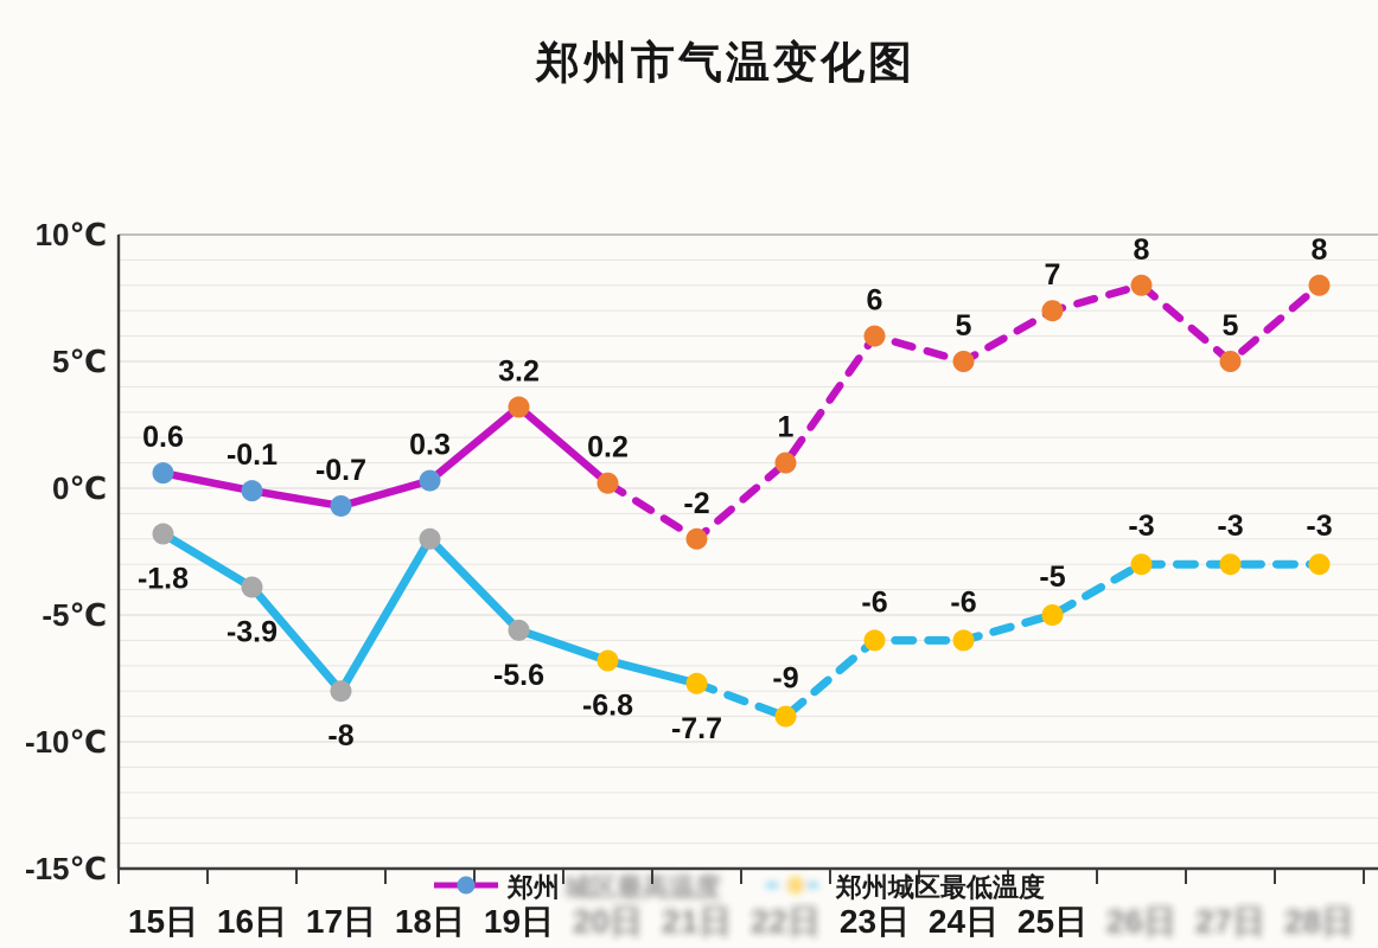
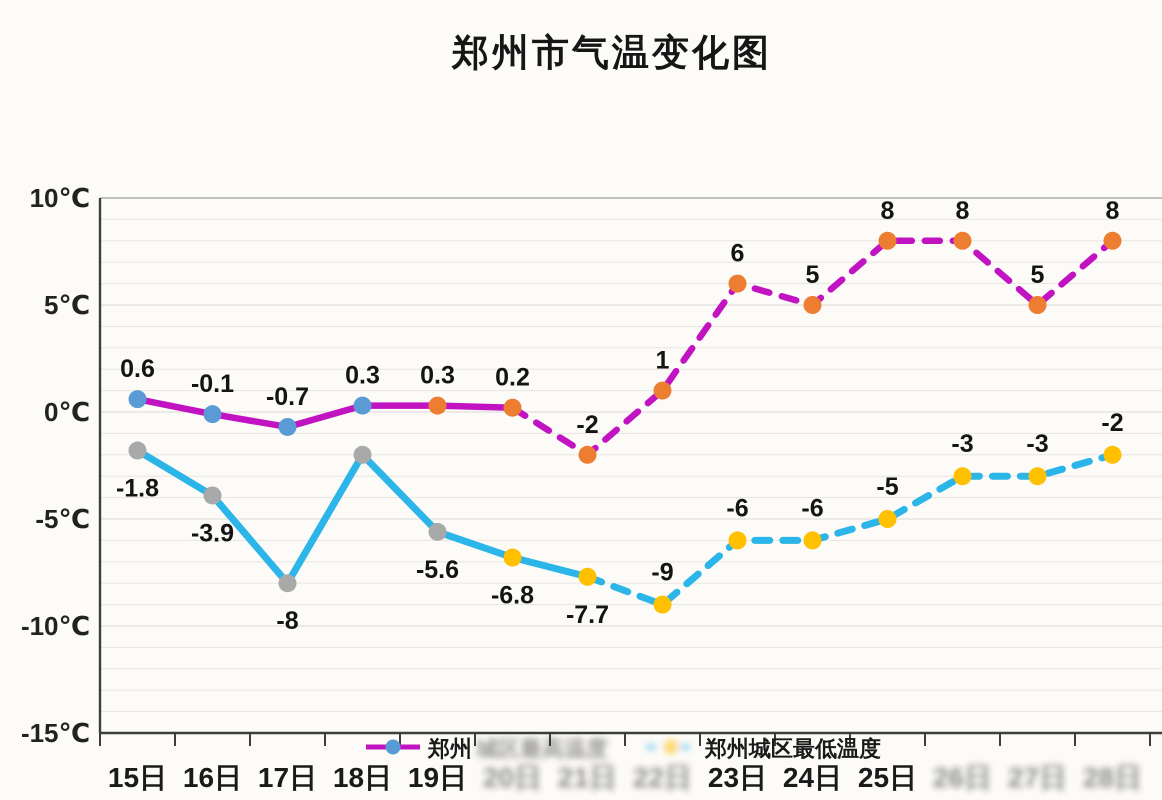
郑州城区最高温度/19日: 3.2 -> 0.3
郑州城区最高温度/25日: 7 -> 8
郑州城区最低温度/28日: -3 -> -2
